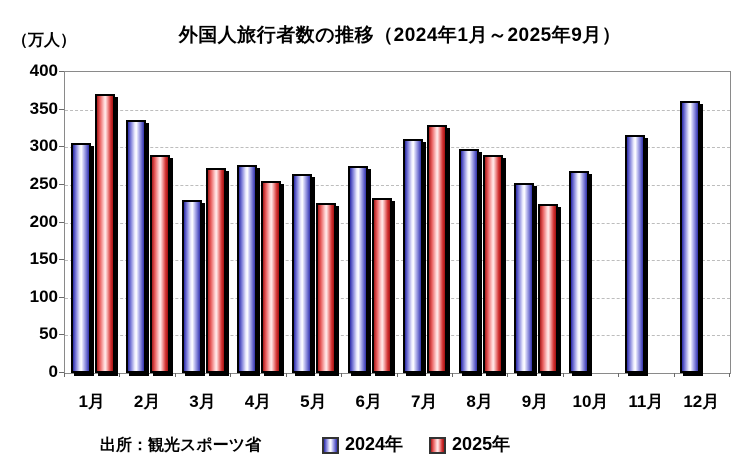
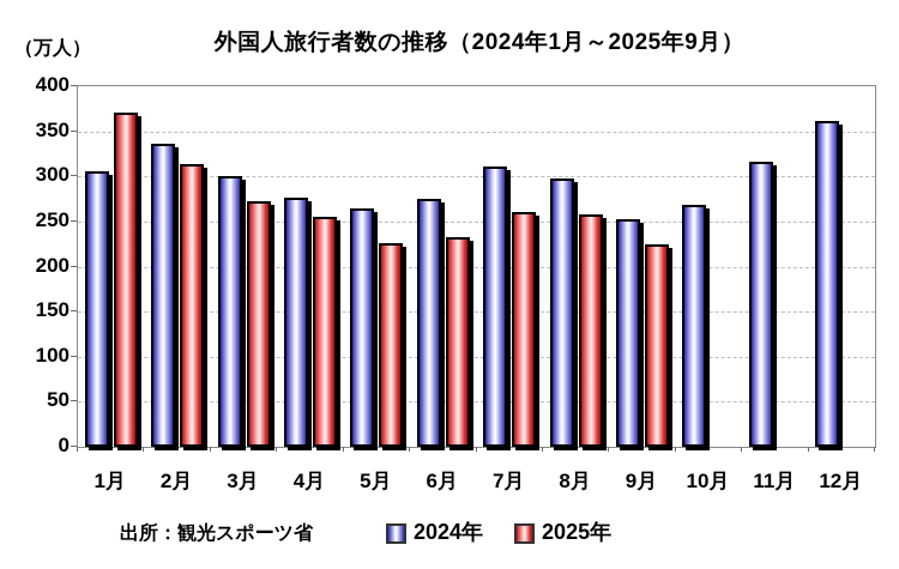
2025年/2月: 290 -> 310
2024年/3月: 230 -> 300
2025年/7月: 330 -> 260
2025年/8月: 290 -> 260
